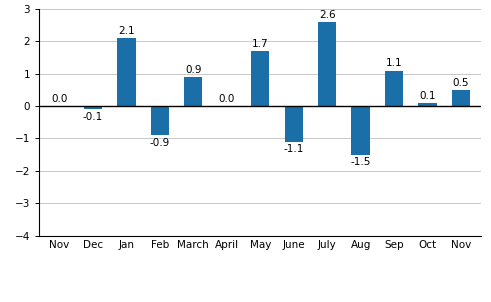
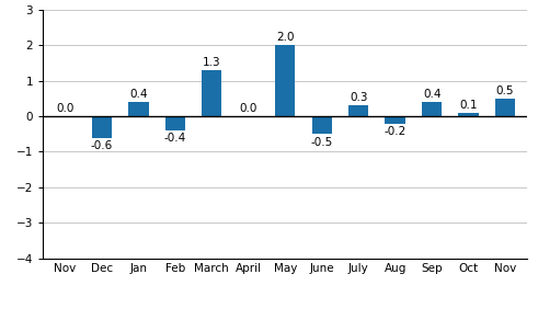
Dec: -0.1 -> -0.6
Jan: 2.1 -> 0.4
Feb: -0.9 -> -0.4
March: 0.9 -> 1.3
May: 1.7 -> 2.0
June: -1.1 -> -0.5
July: 2.6 -> 0.3
Aug: -1.5 -> -0.2
Sep: 1.1 -> 0.4
